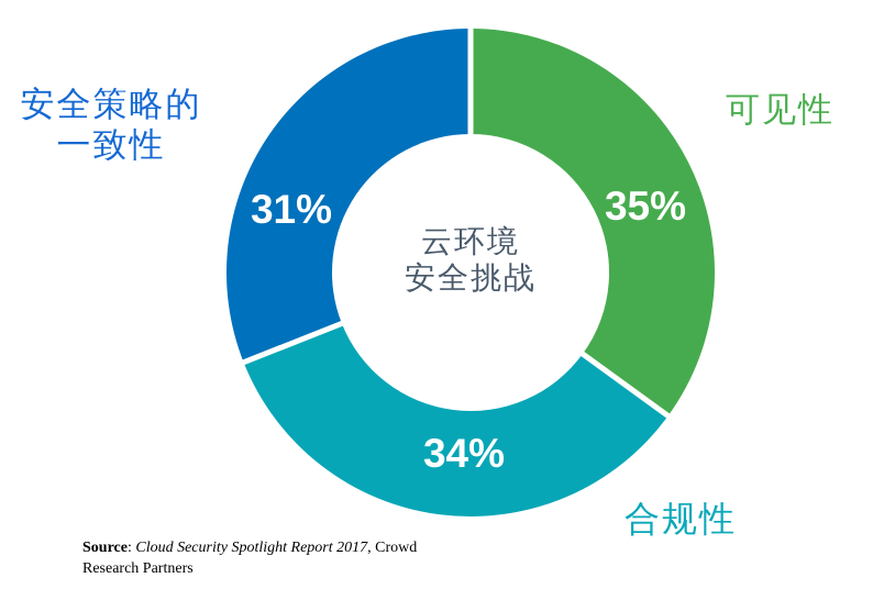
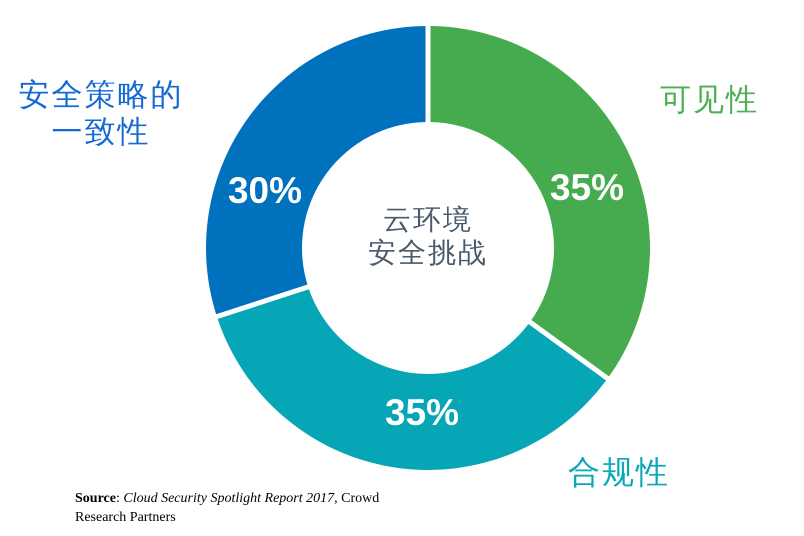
合规性: 34% -> 35%
安全策略的一致性: 31% -> 30%
